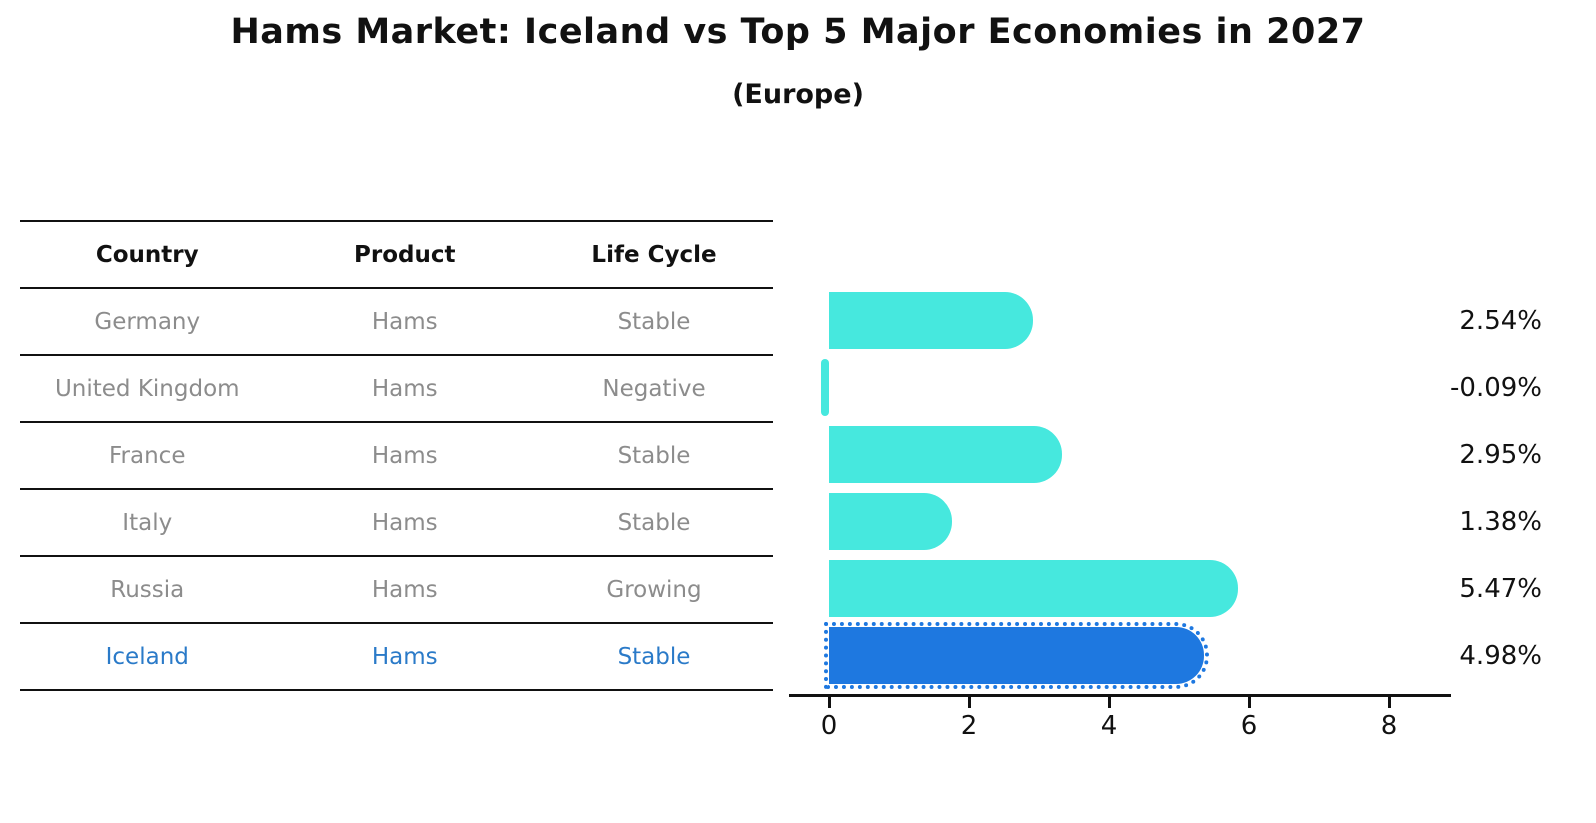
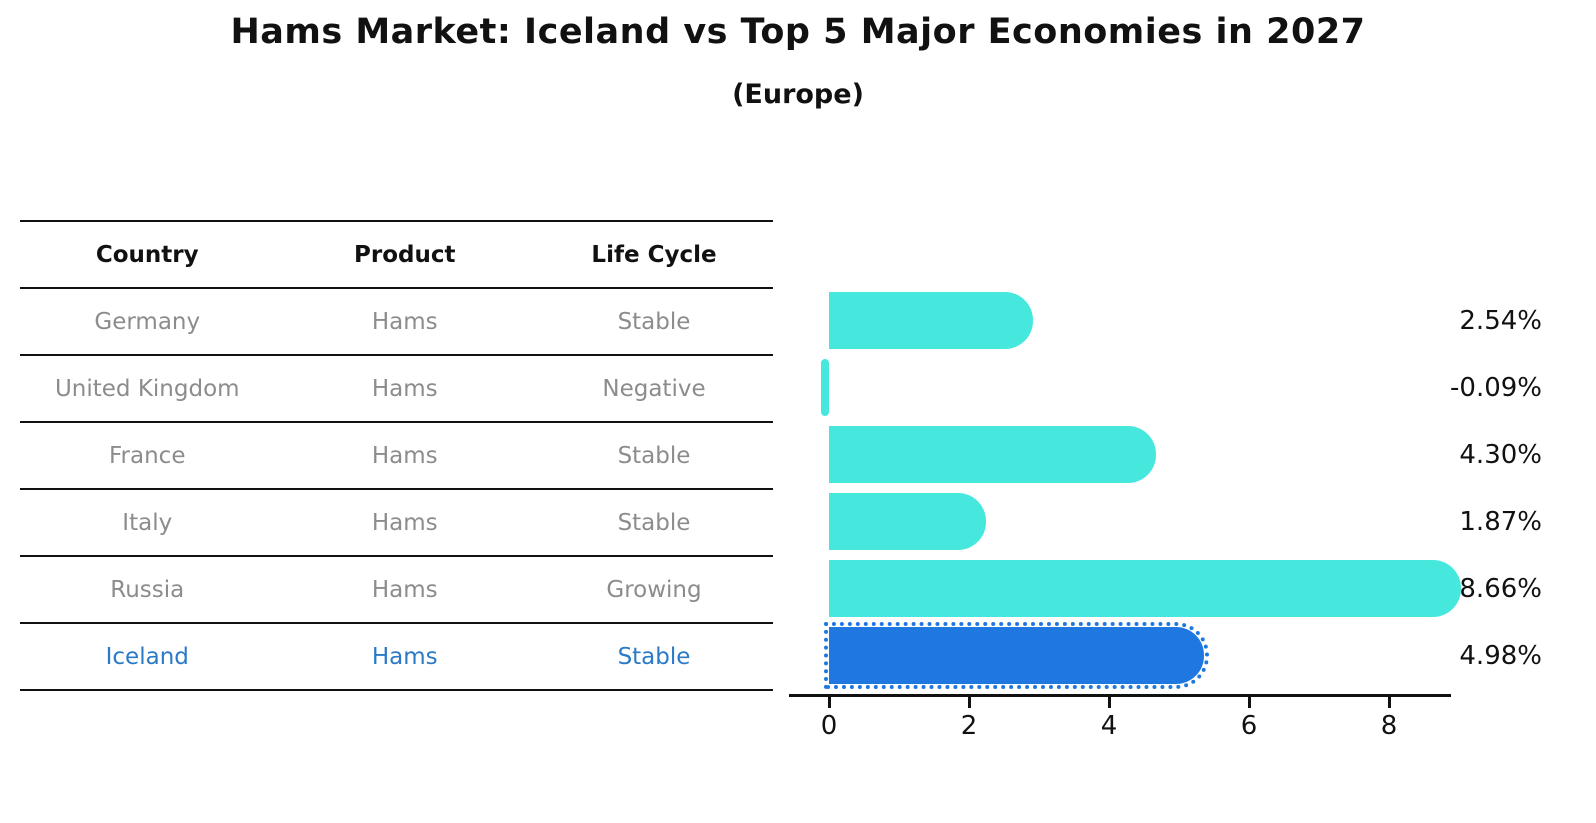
France: 2.95% -> 4.30%
Italy: 1.38% -> 1.87%
Russia: 5.47% -> 8.66%
